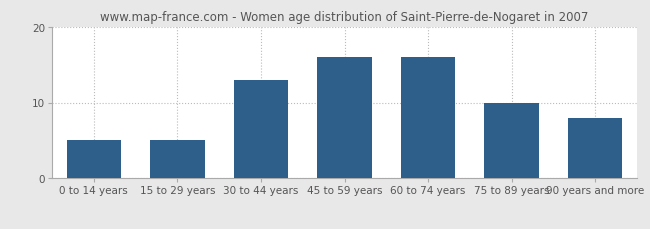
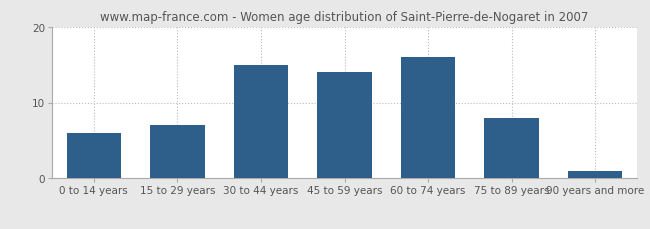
0 to 14 years: 5 -> 6
15 to 29 years: 5 -> 7
30 to 44 years: 13 -> 15
45 to 59 years: 16 -> 14
75 to 89 years: 10 -> 8
90 years and more: 8 -> 1
